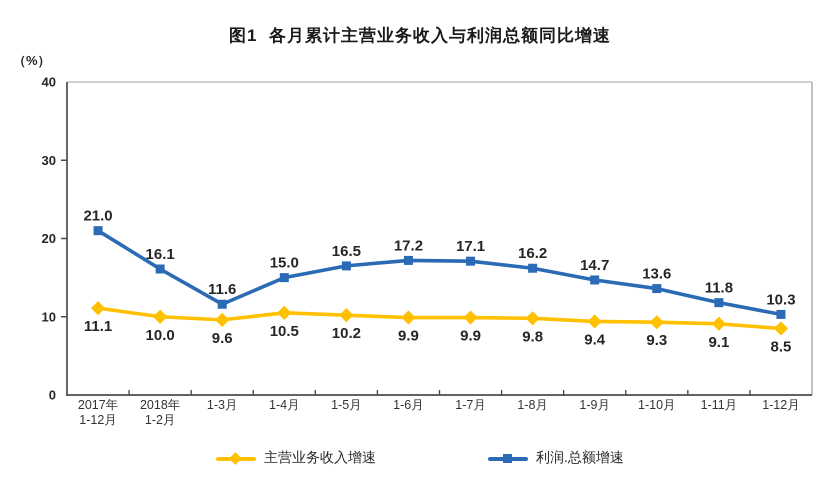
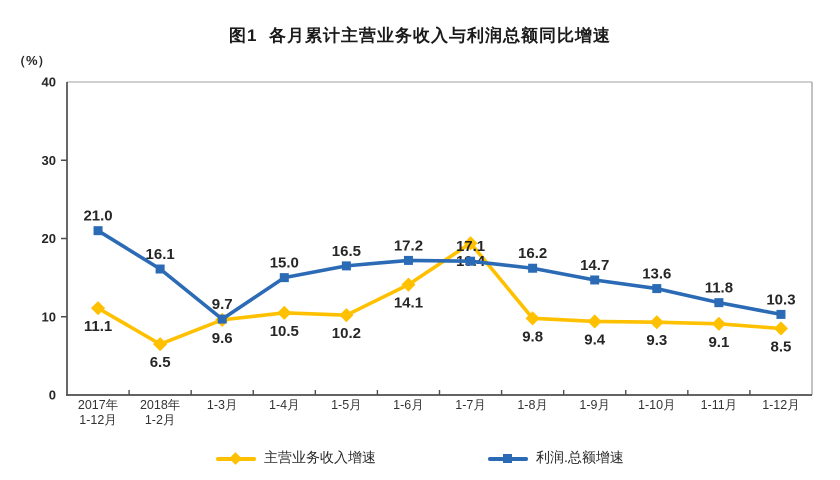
主营业务收入增速/2018年 1-2月: 10.0 -> 6.5
利润.总额增速/1-3月: 11.6 -> 9.7
主营业务收入增速/1-6月: 9.9 -> 14.1
主营业务收入增速/1-7月: 9.9 -> 19.4
